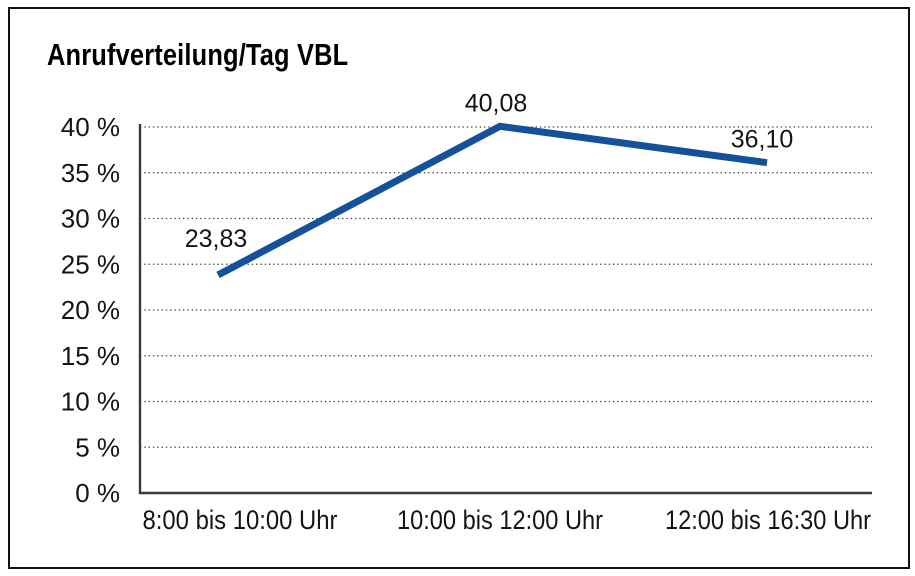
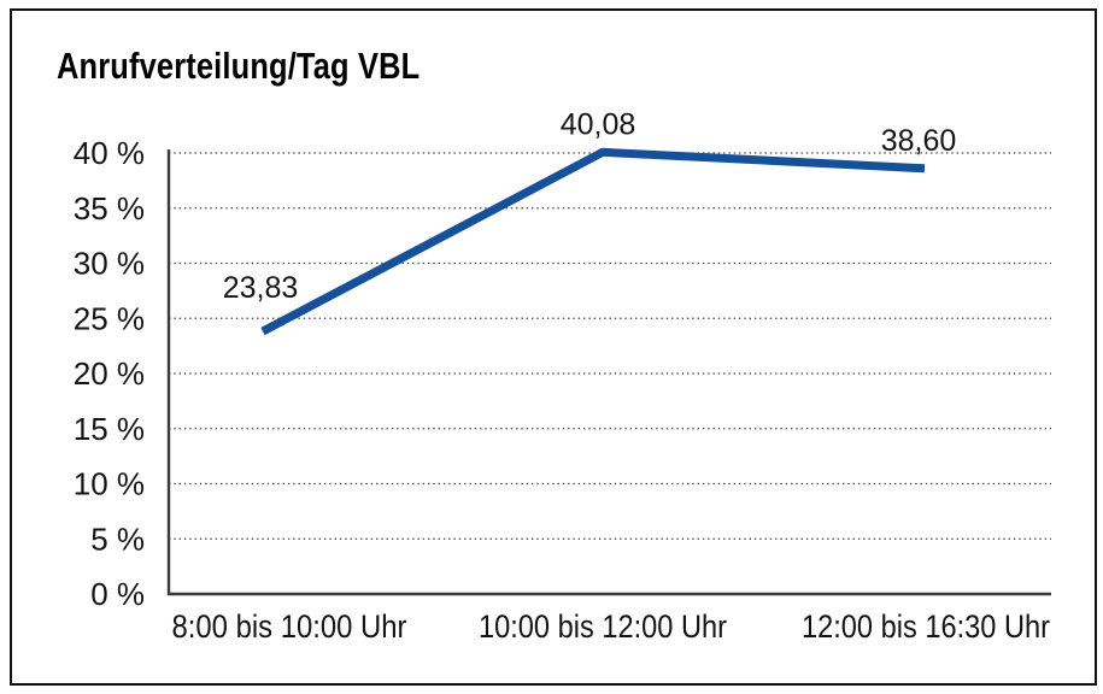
12:00 bis 16:30 Uhr: 36,10 -> 38,60
